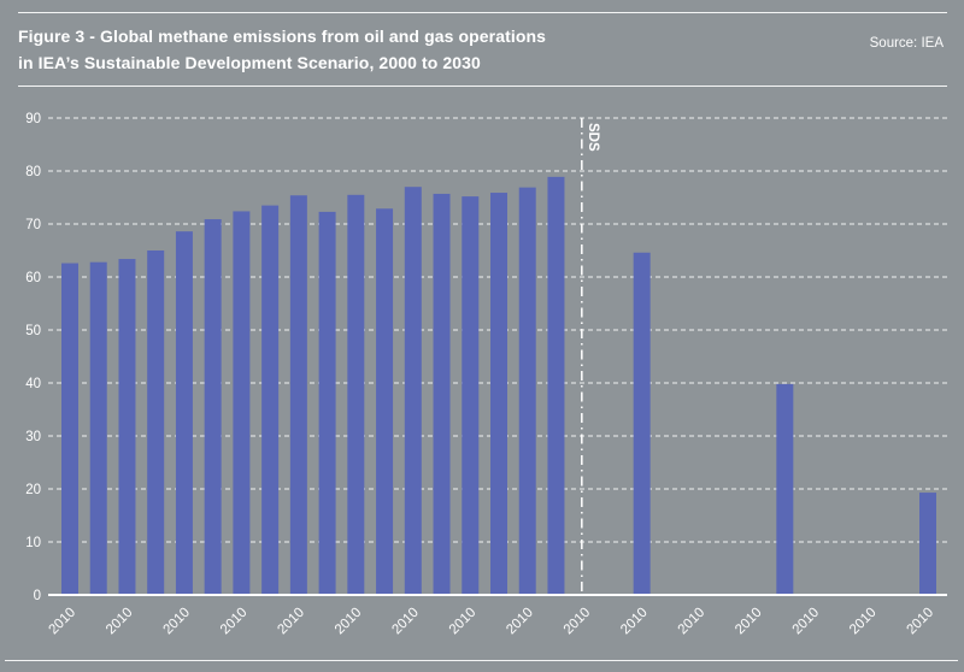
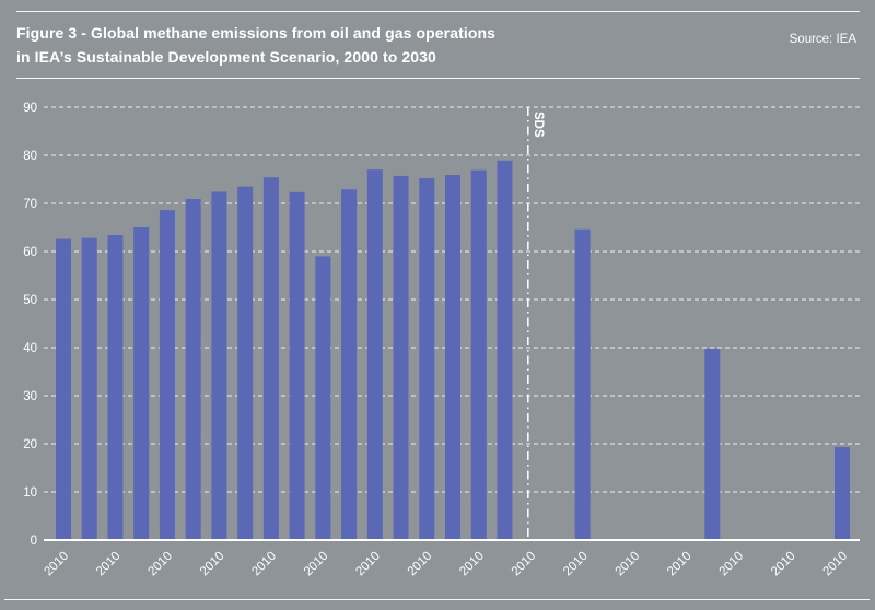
2010: 76 -> 59
